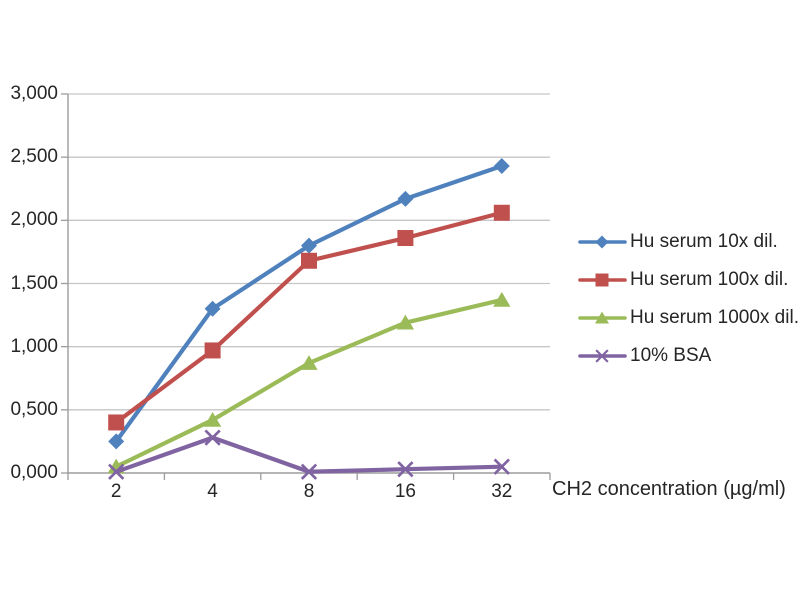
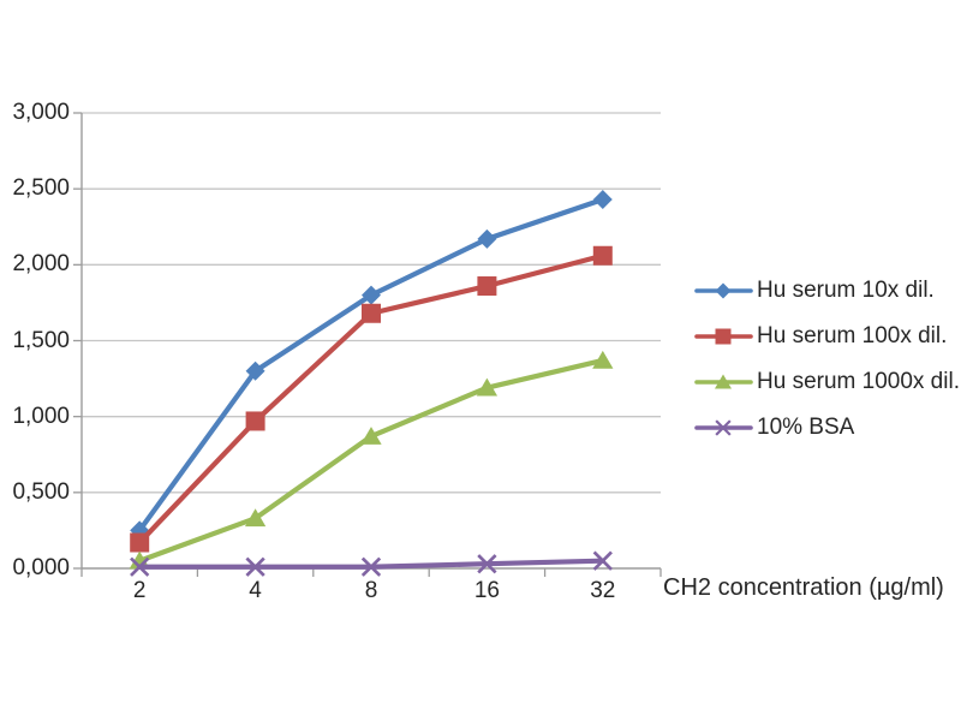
Hu serum 100x dil./2: 0,40 -> 0,17
Hu serum 1000x dil./4: 0,42 -> 0,33
10% BSA/4: 0,28 -> 0,01
